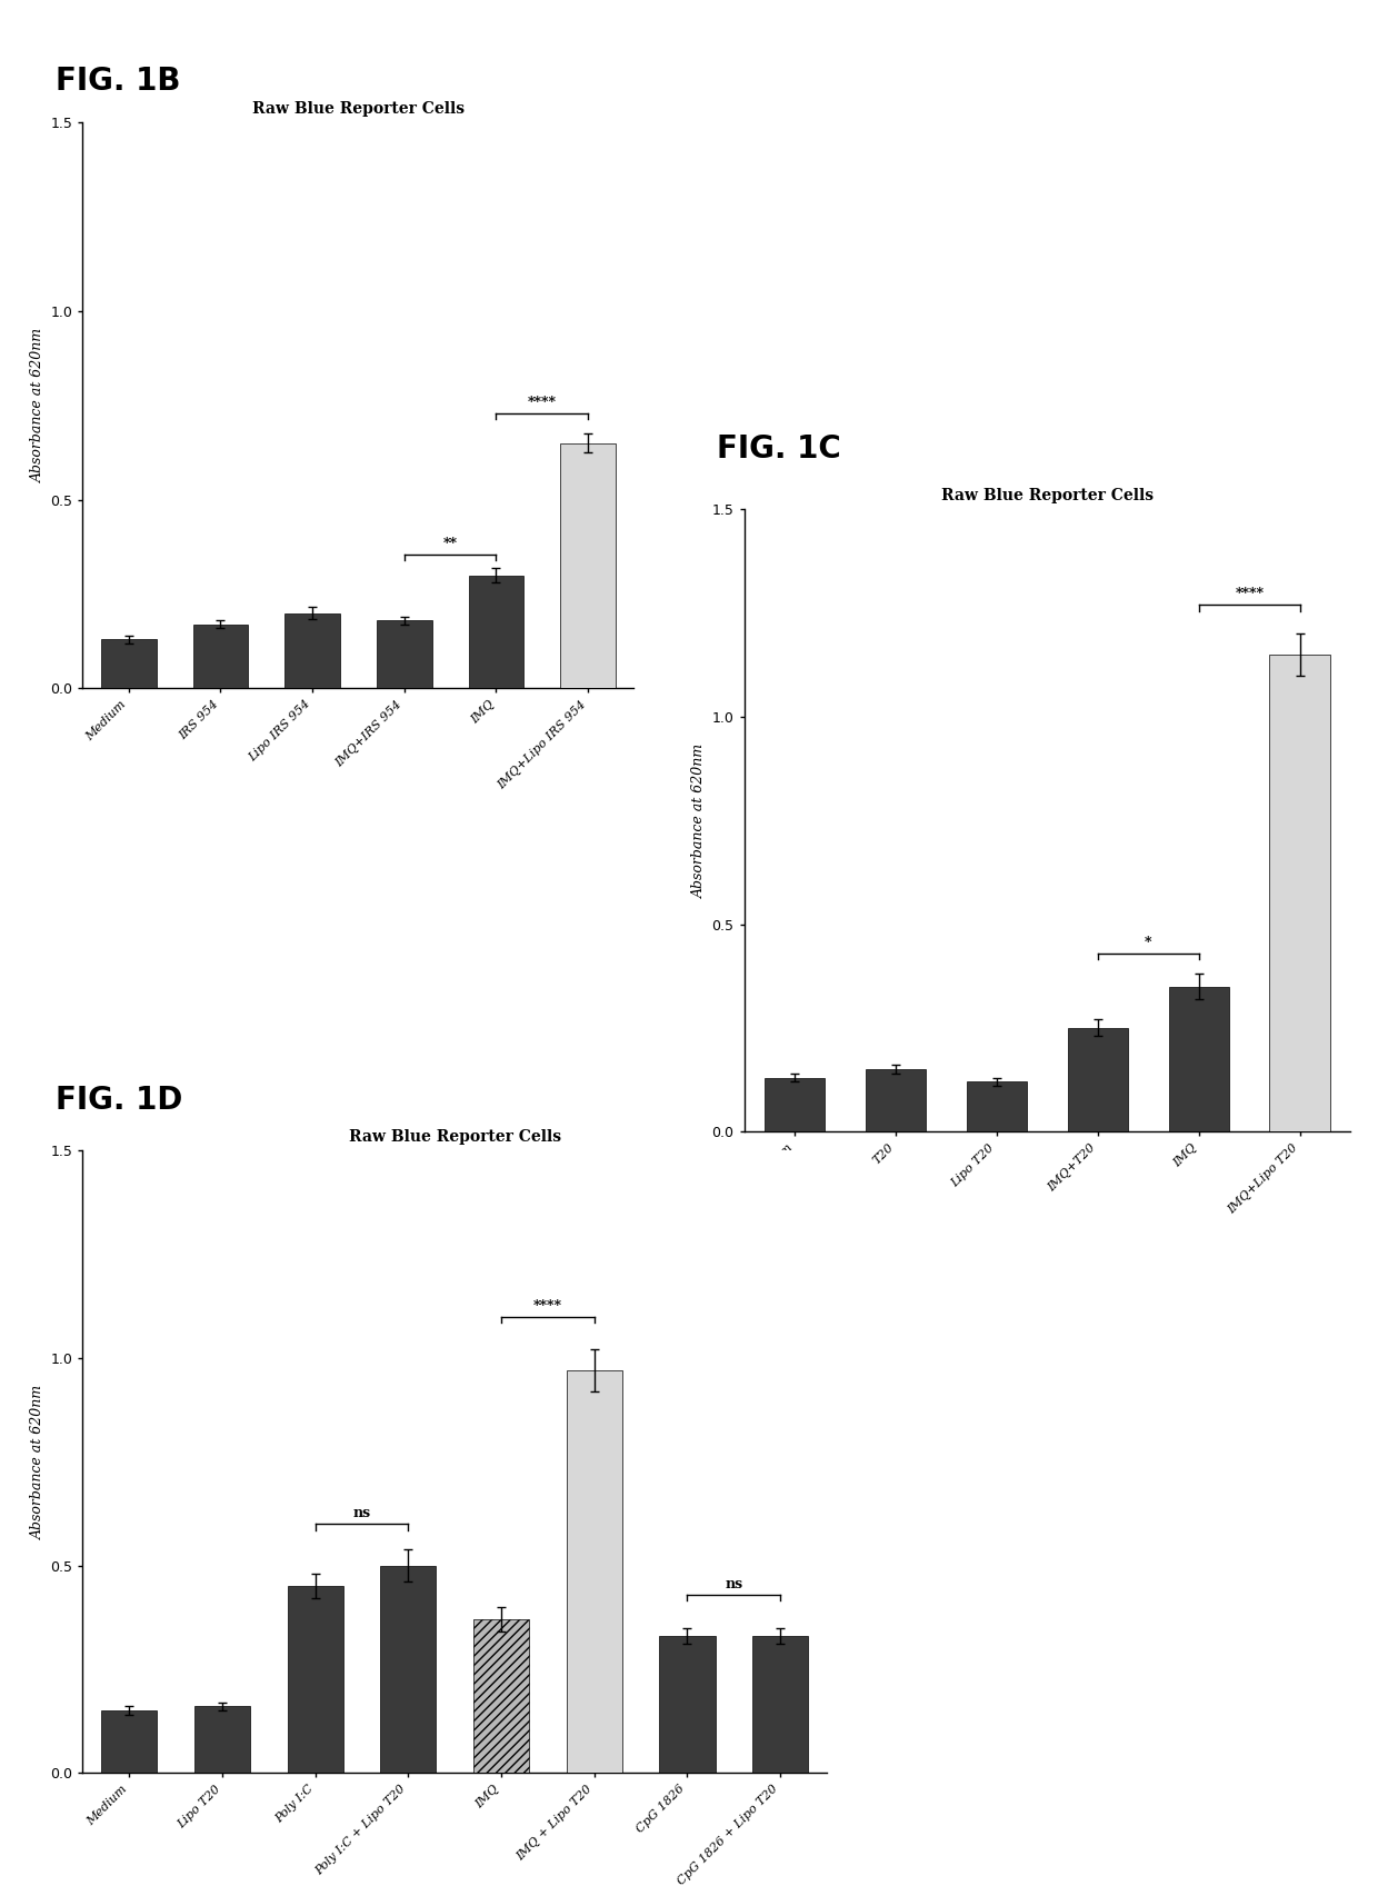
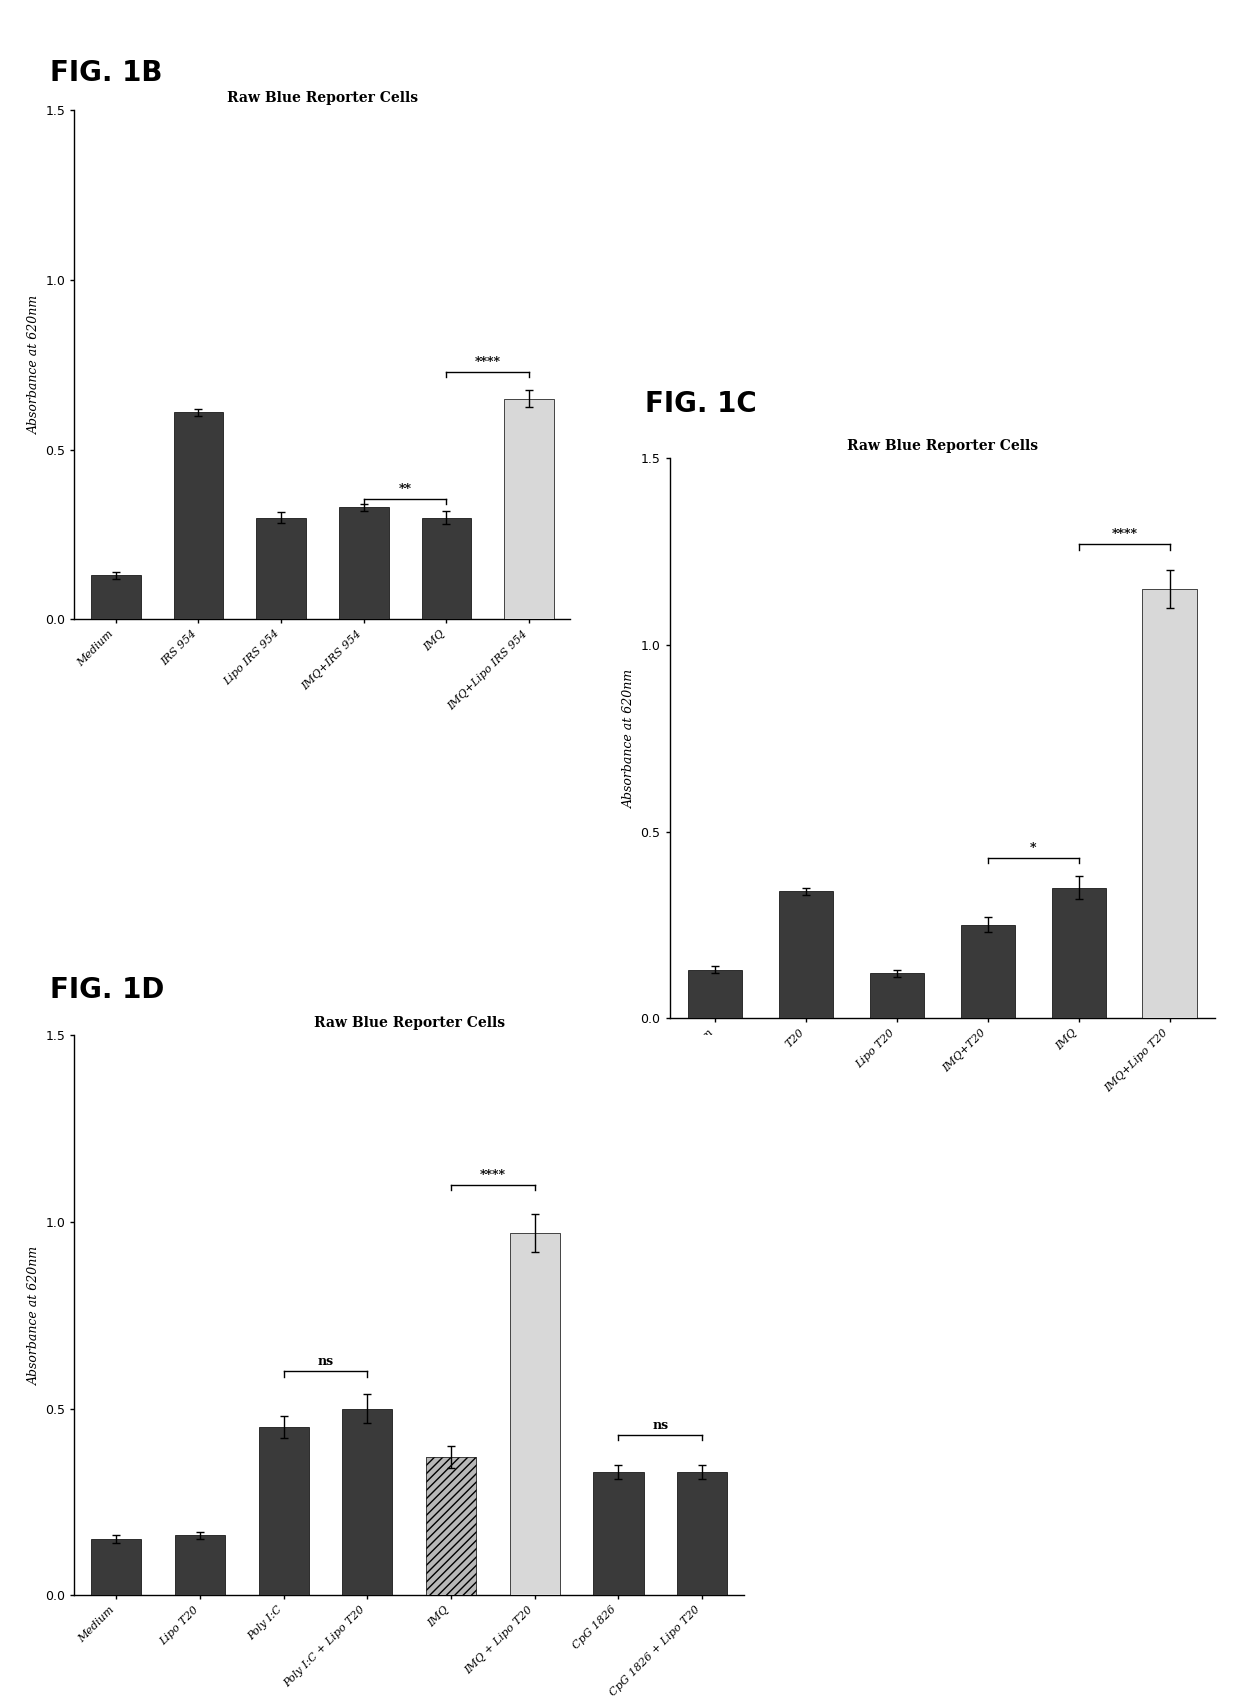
IRS 954: 0.17 -> 0.61
Lipo IRS 954: 0.20 -> 0.30
IMQ+IRS 954: 0.18 -> 0.33
T20: 0.15 -> 0.34
